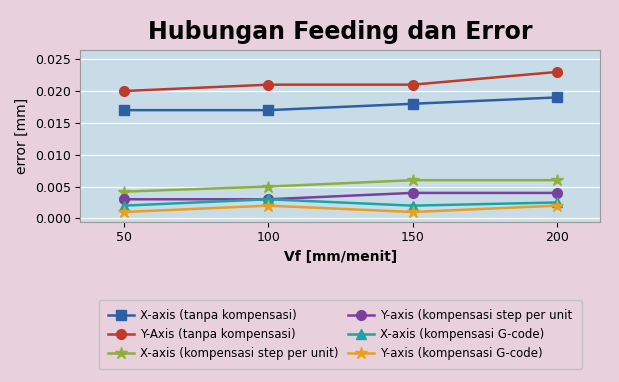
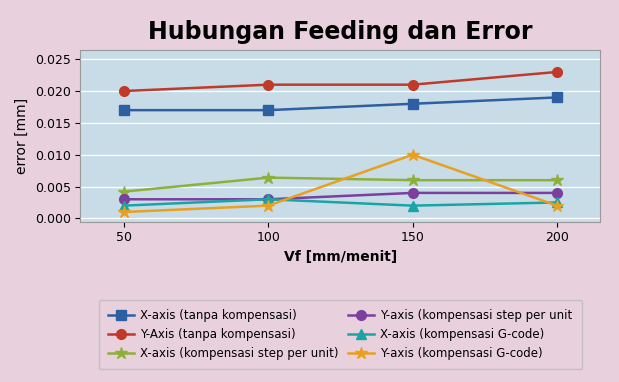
X-axis (kompensasi step per unit)/100: 0.0050 -> 0.0064
Y-axis (kompensasi G-code)/150: 0.001 -> 0.010
